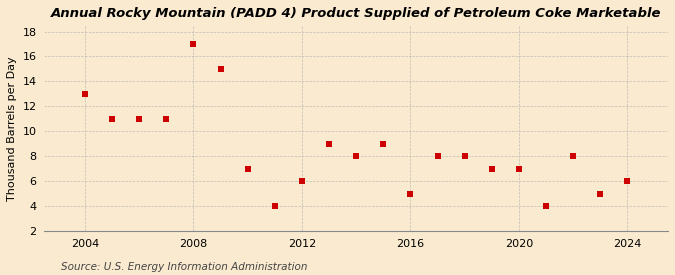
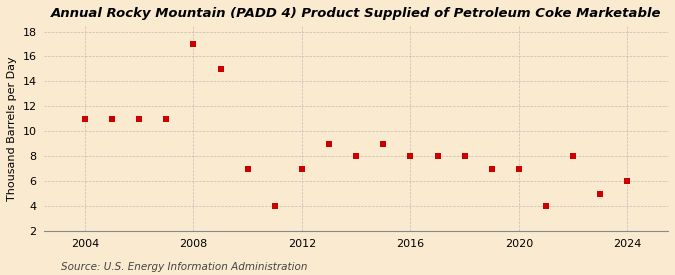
2004: 13 -> 11
2012: 6 -> 7
2016: 5 -> 8
